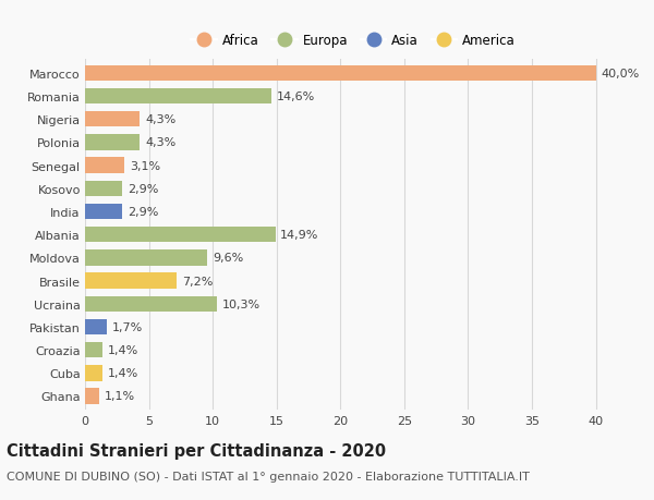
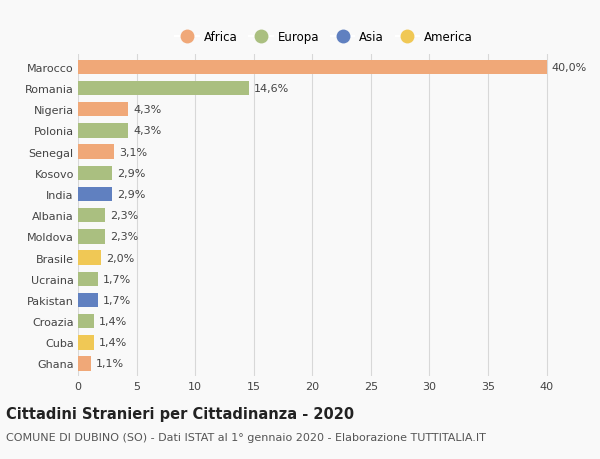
Albania: 14,9% -> 2,3%
Moldova: 9,6% -> 2,3%
Brasile: 7,2% -> 2,0%
Ucraina: 10,3% -> 1,7%
